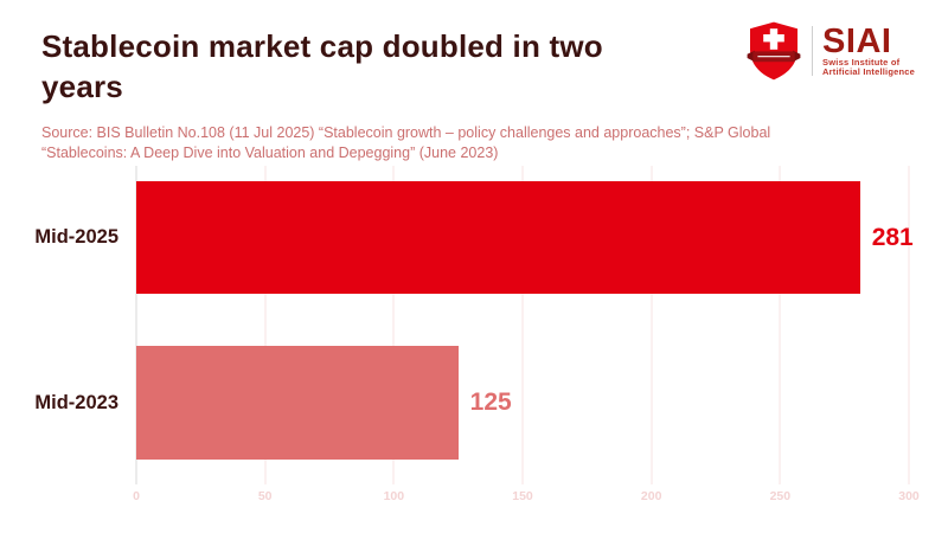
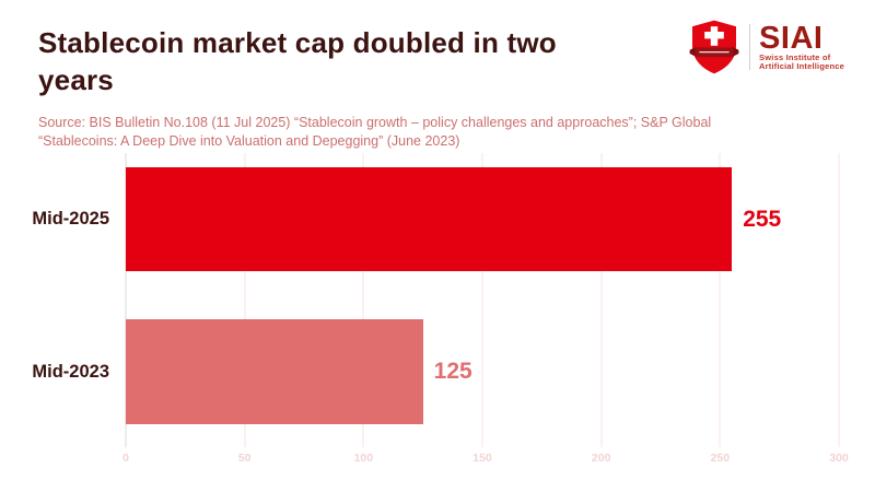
Mid-2025: 281 -> 255
